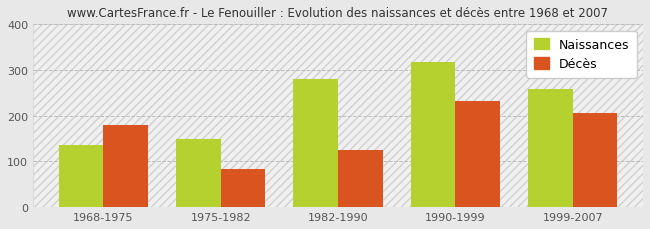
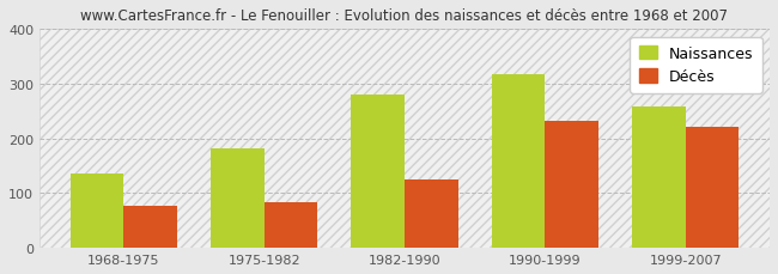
Décès/1968-1975: 180 -> 76
Naissances/1975-1982: 150 -> 182
Décès/1999-2007: 205 -> 222
